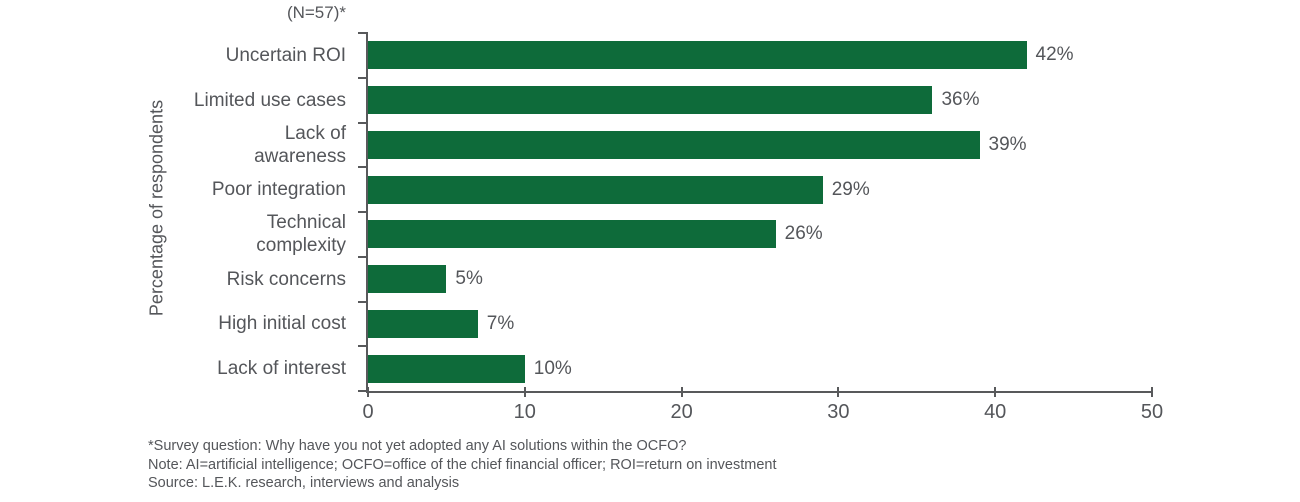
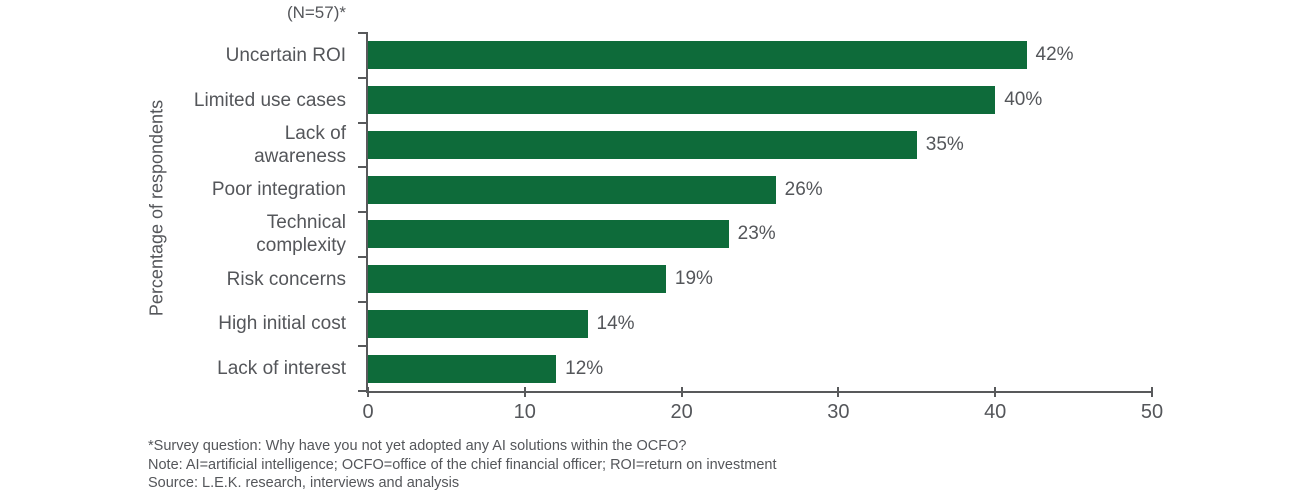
Limited use cases: 36% -> 40%
Lack of awareness: 39% -> 35%
Poor integration: 29% -> 26%
Technical complexity: 26% -> 23%
Risk concerns: 5% -> 19%
High initial cost: 7% -> 14%
Lack of interest: 10% -> 12%
